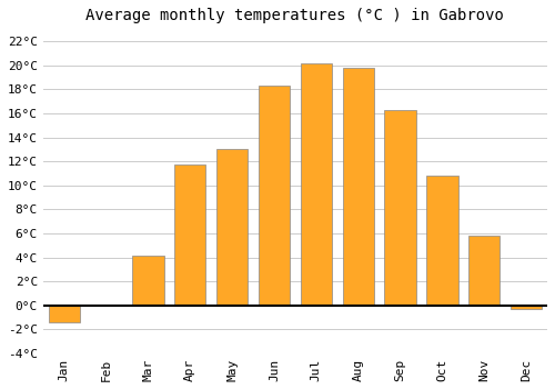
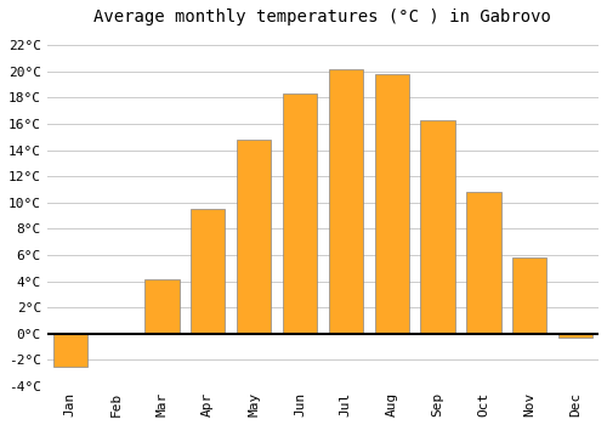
Jan: -1.4°C -> -2.5°C
Apr: 11.7°C -> 9.5°C
May: 13.0°C -> 14.8°C
